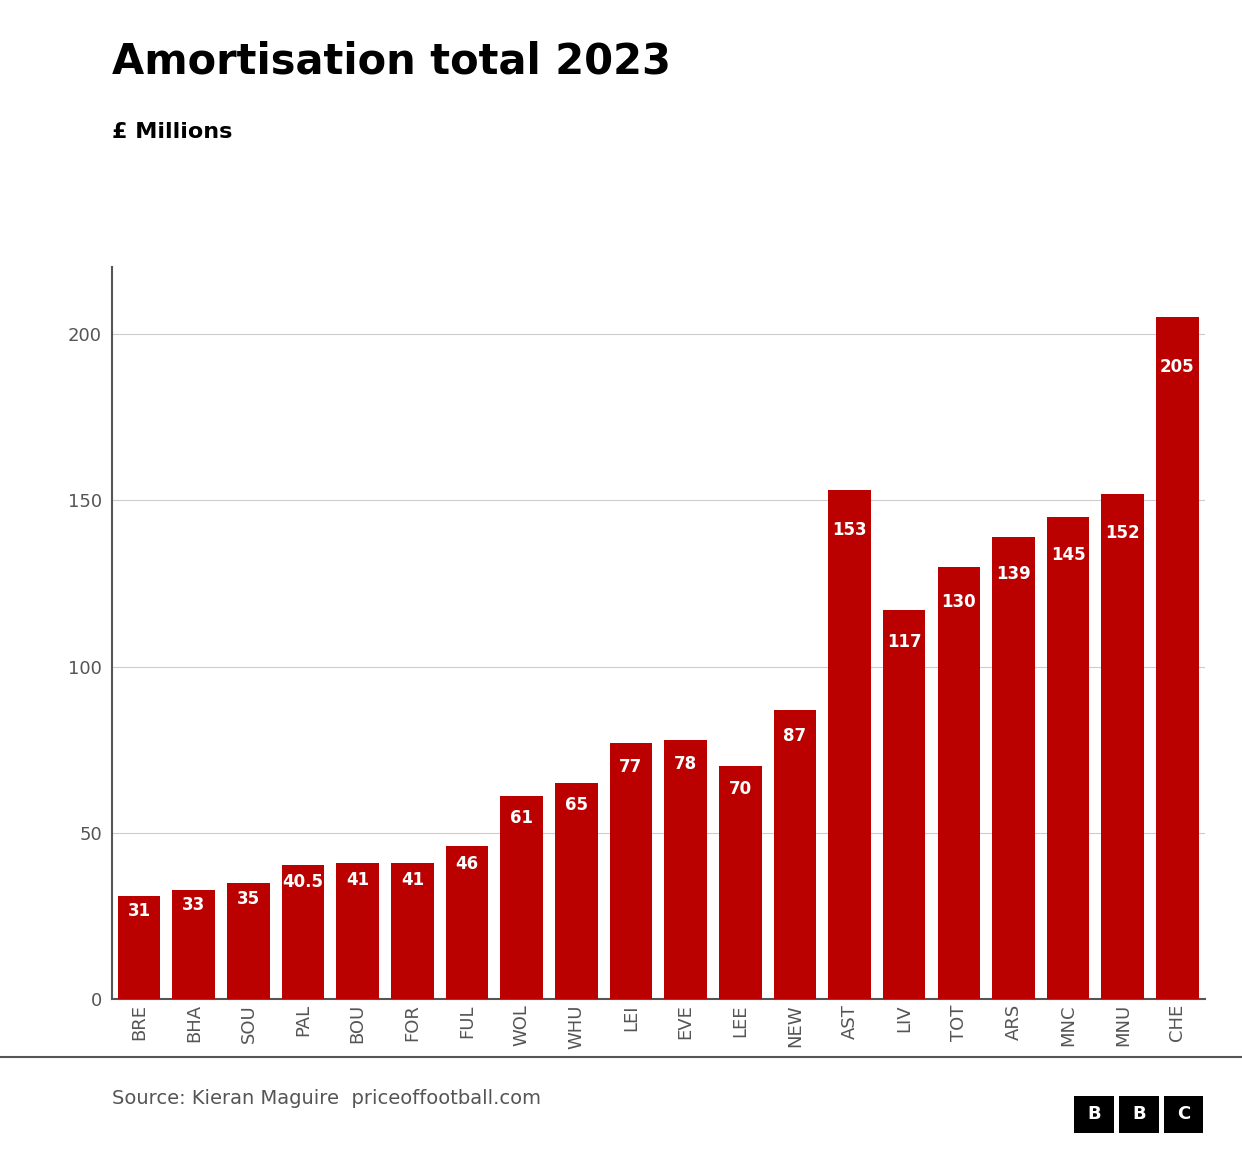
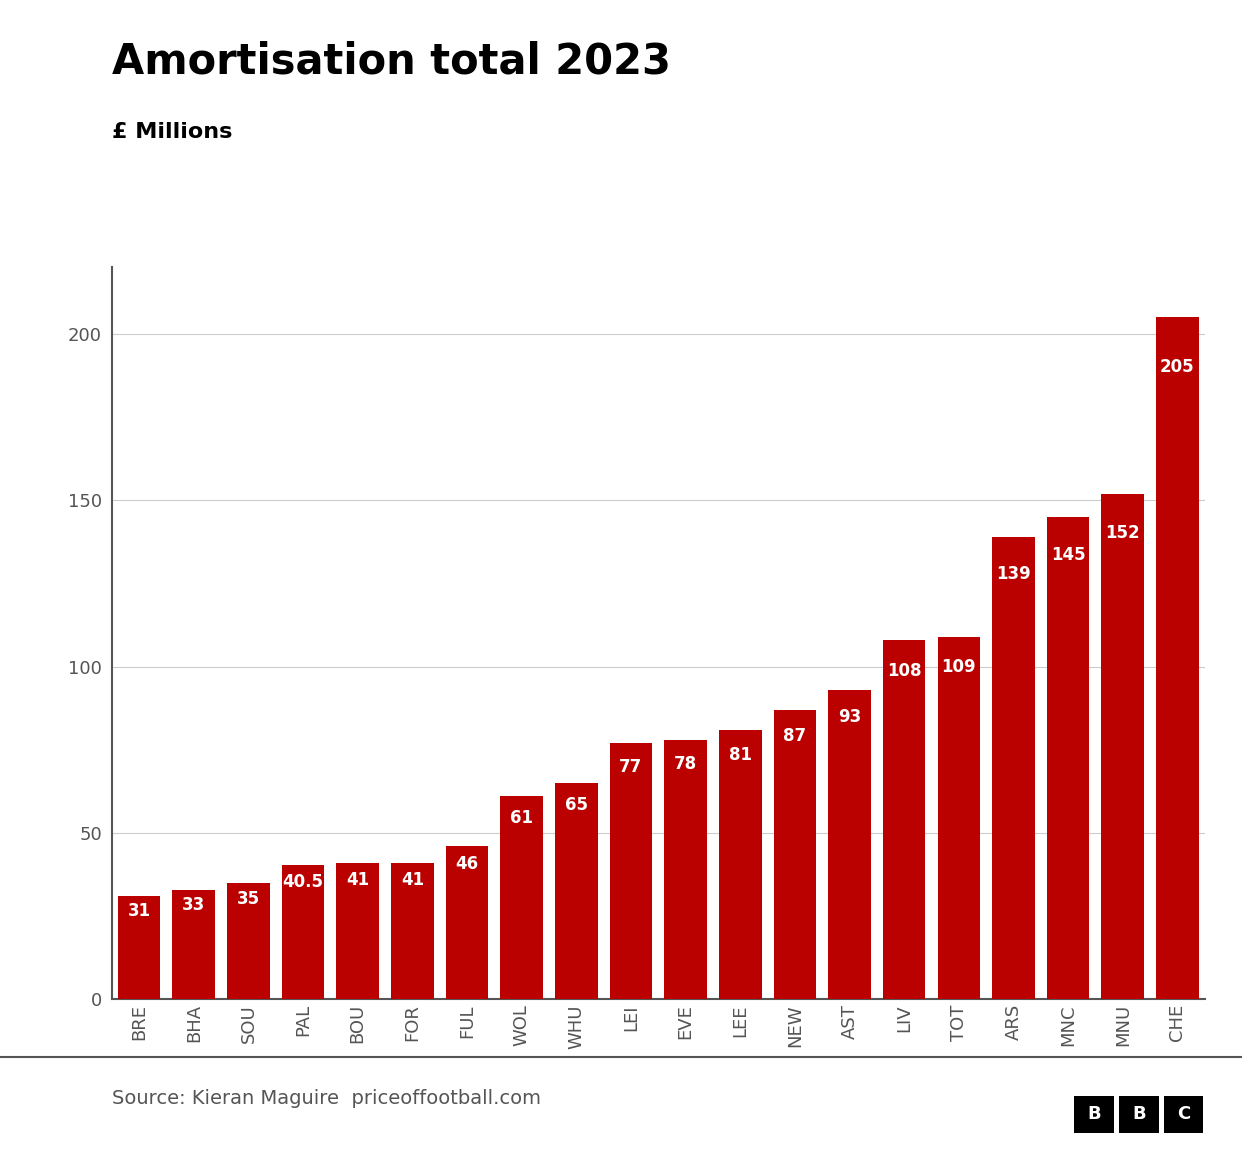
LEE: 70 -> 81
AST: 153 -> 93
LIV: 117 -> 108
TOT: 130 -> 109
